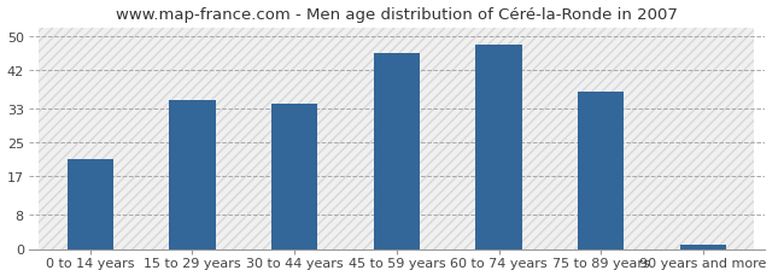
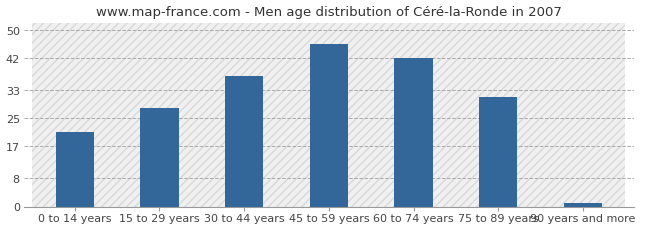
15 to 29 years: 35 -> 28
30 to 44 years: 34 -> 37
60 to 74 years: 48 -> 42
75 to 89 years: 37 -> 31
